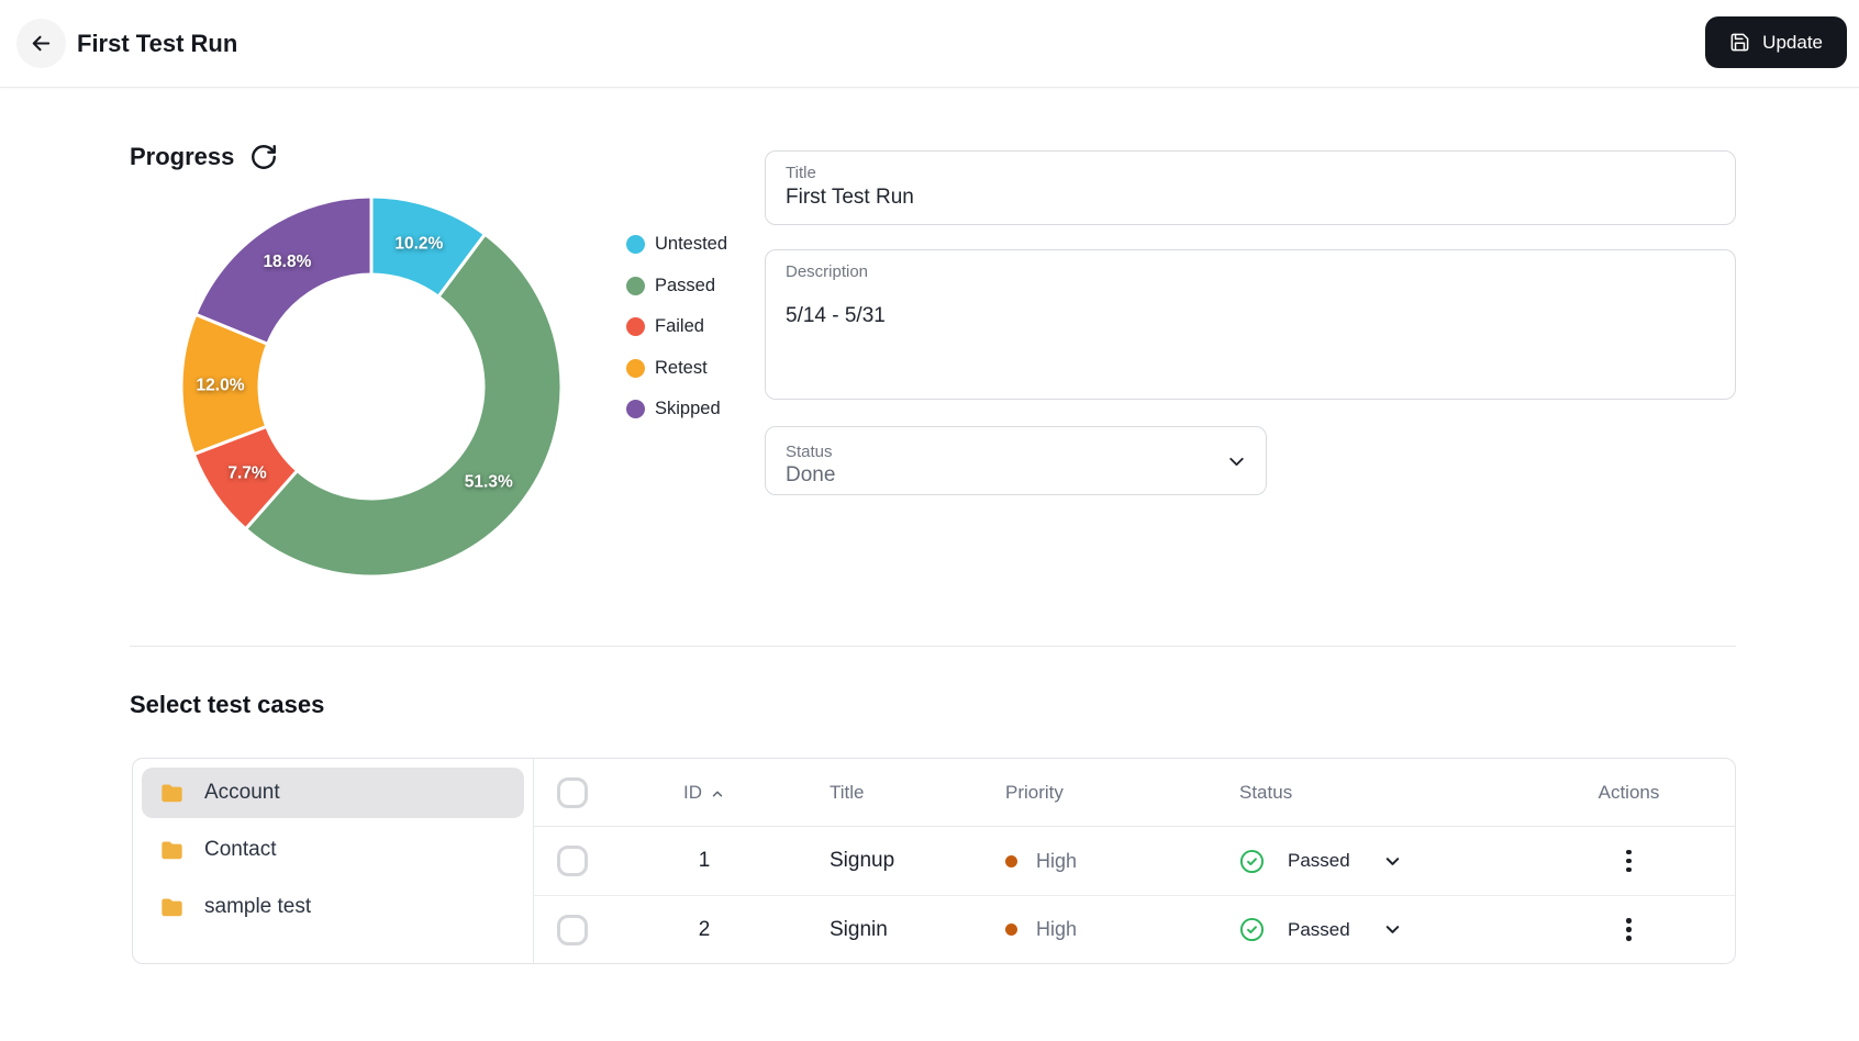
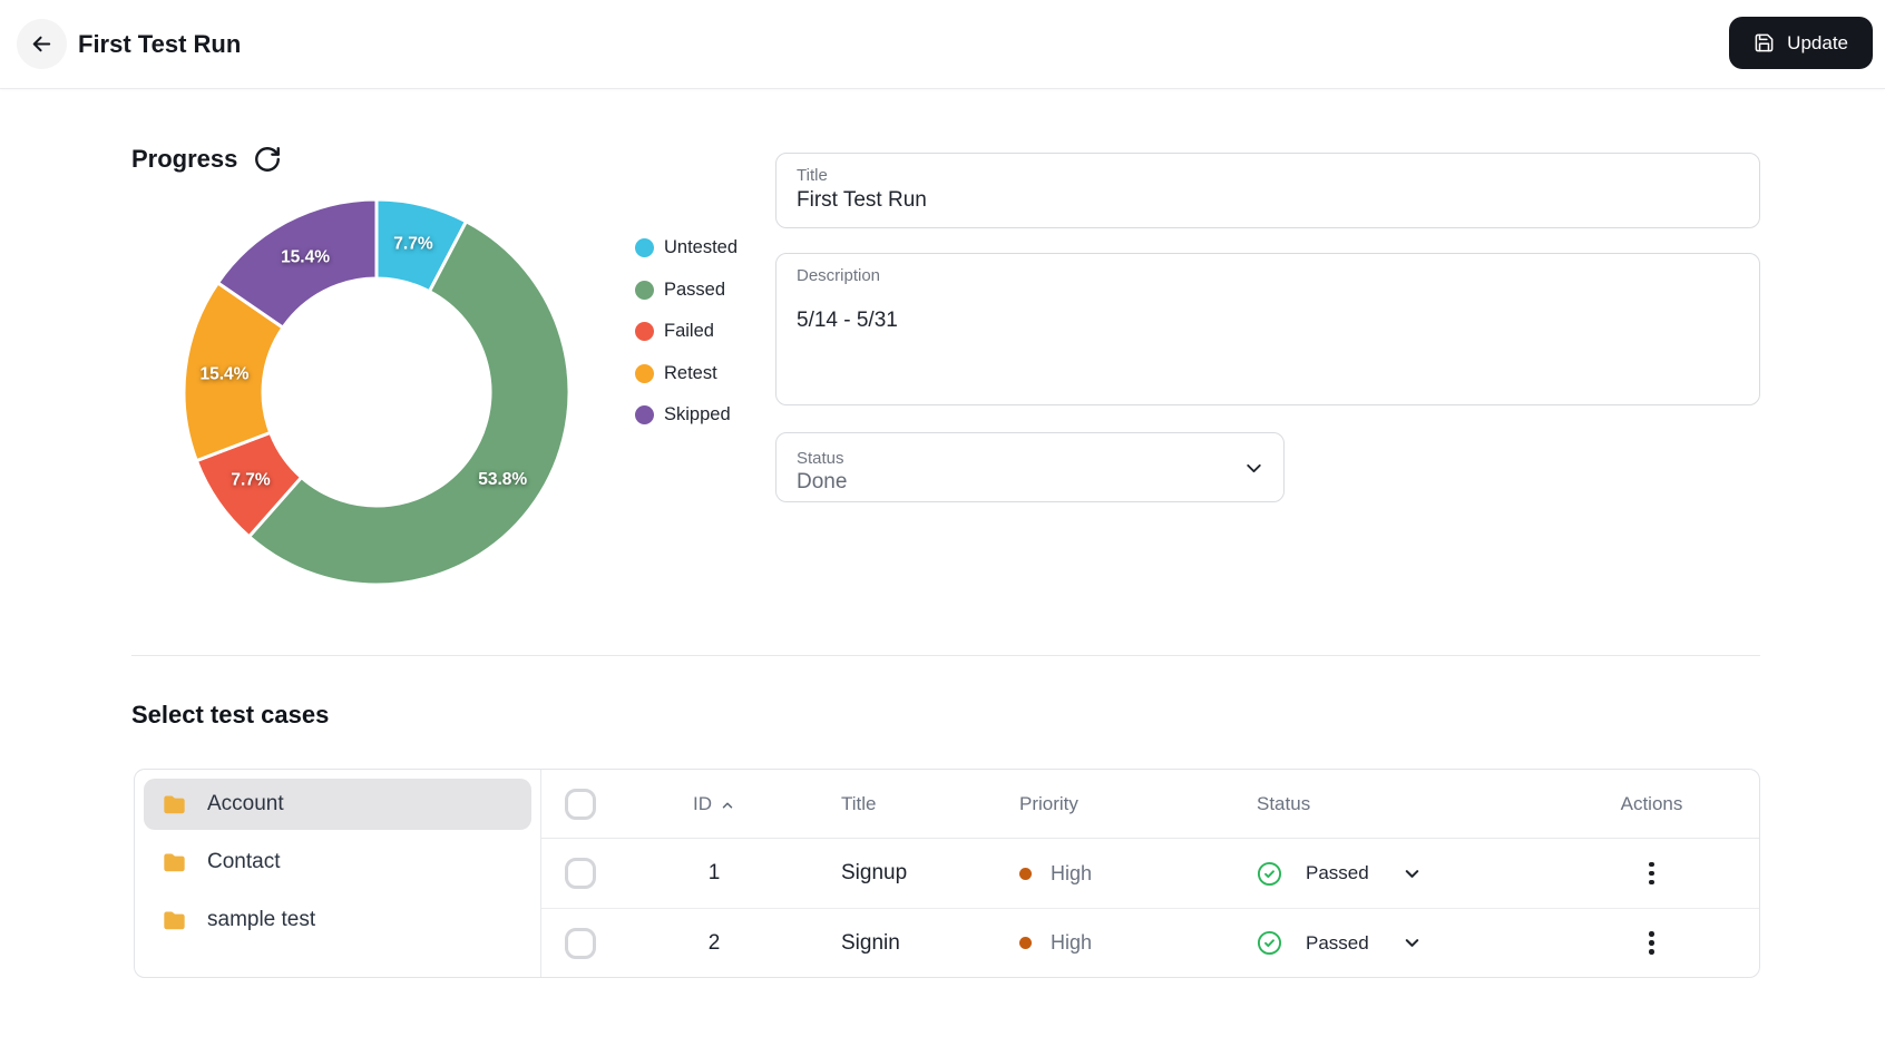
Untested: 10.2% -> 7.7%
Passed: 51.3% -> 53.8%
Retest: 12.0% -> 15.4%
Skipped: 18.8% -> 15.4%
